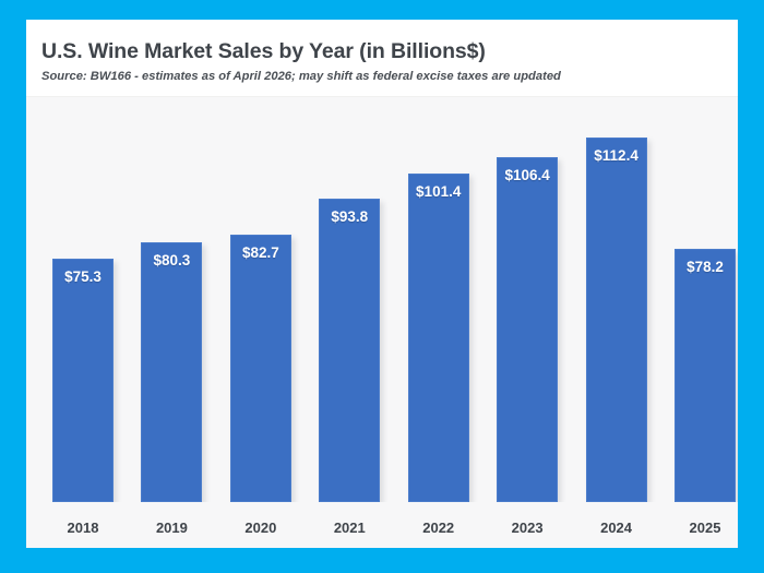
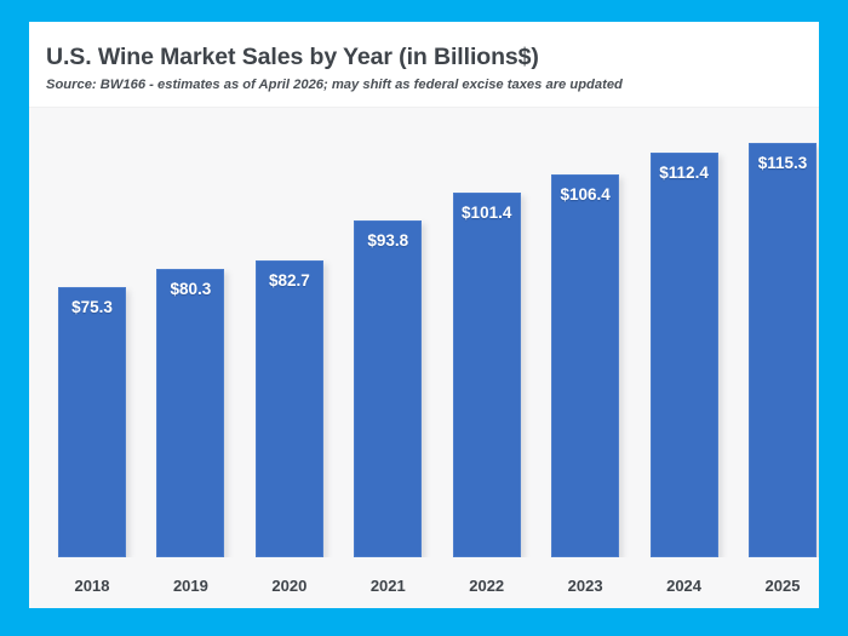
2025: $78.2 -> $115.3
